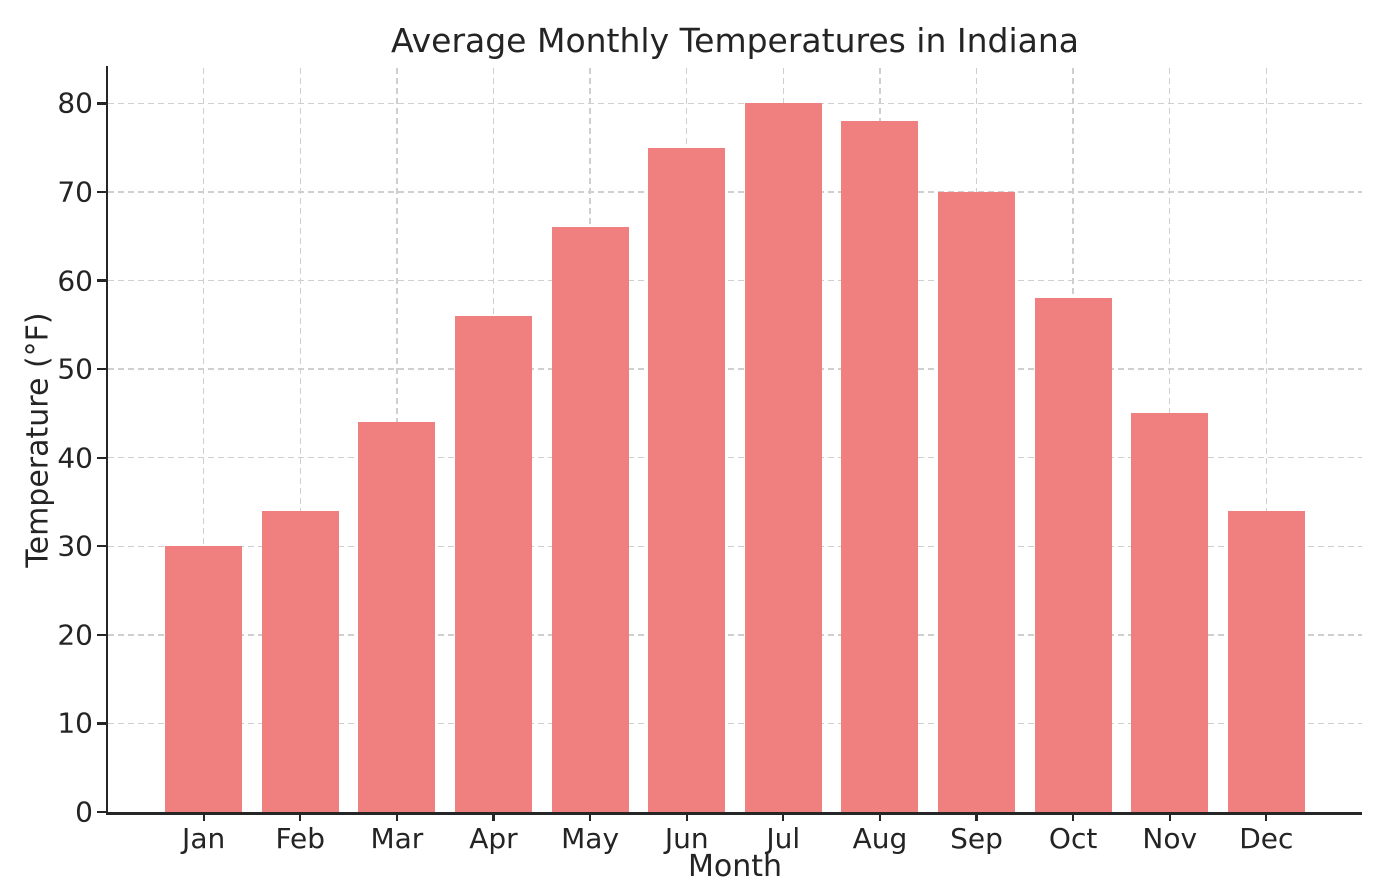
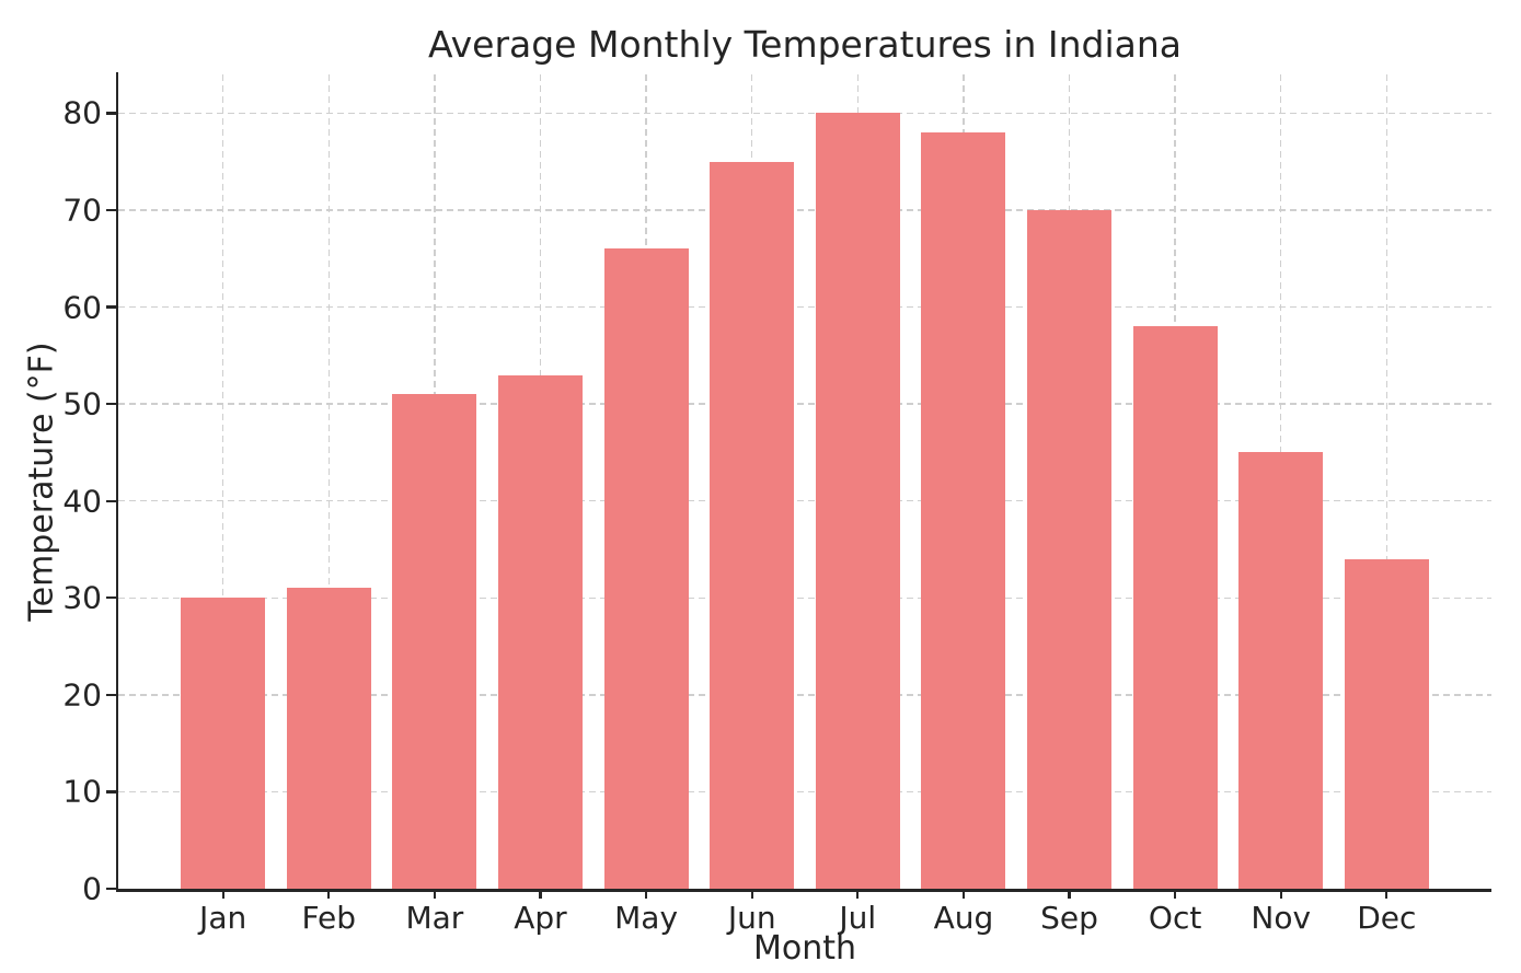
Feb: 34 -> 31
Mar: 44 -> 51
Apr: 56 -> 53
